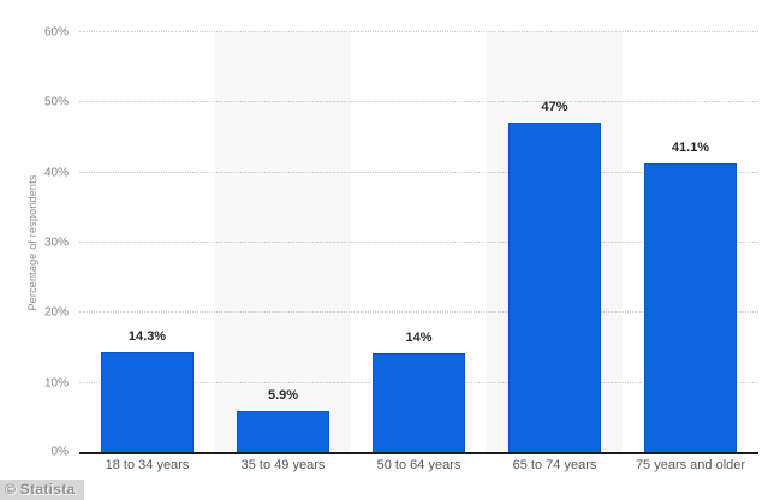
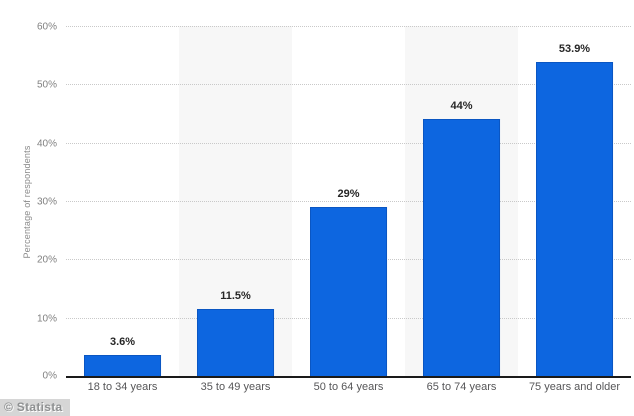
18 to 34 years: 14.3% -> 3.6%
35 to 49 years: 5.9% -> 11.5%
50 to 64 years: 14% -> 29%
65 to 74 years: 47% -> 44%
75 years and older: 41.1% -> 53.9%
